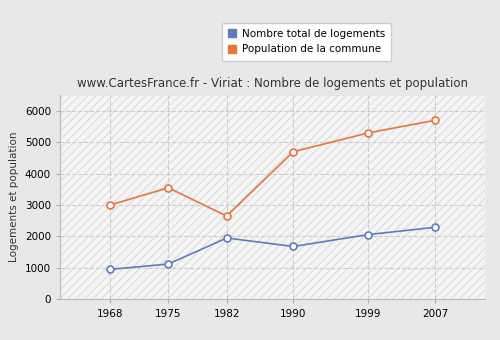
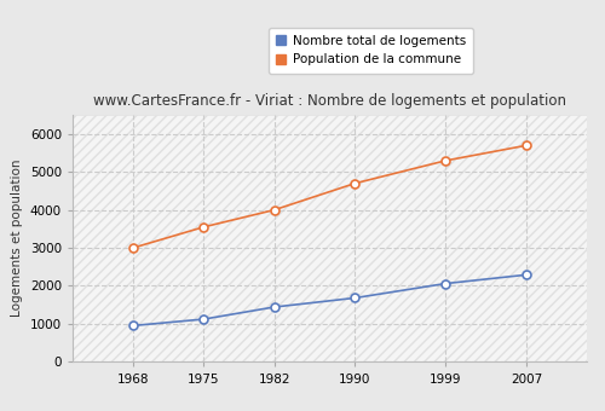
Nombre total de logements/1982: 1950 -> 1440
Population de la commune/1982: 2650 -> 4000
